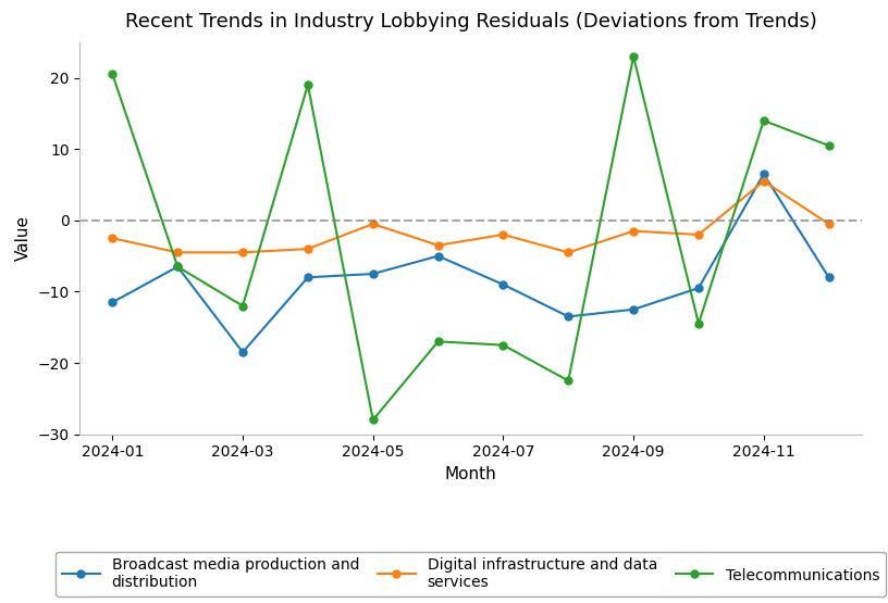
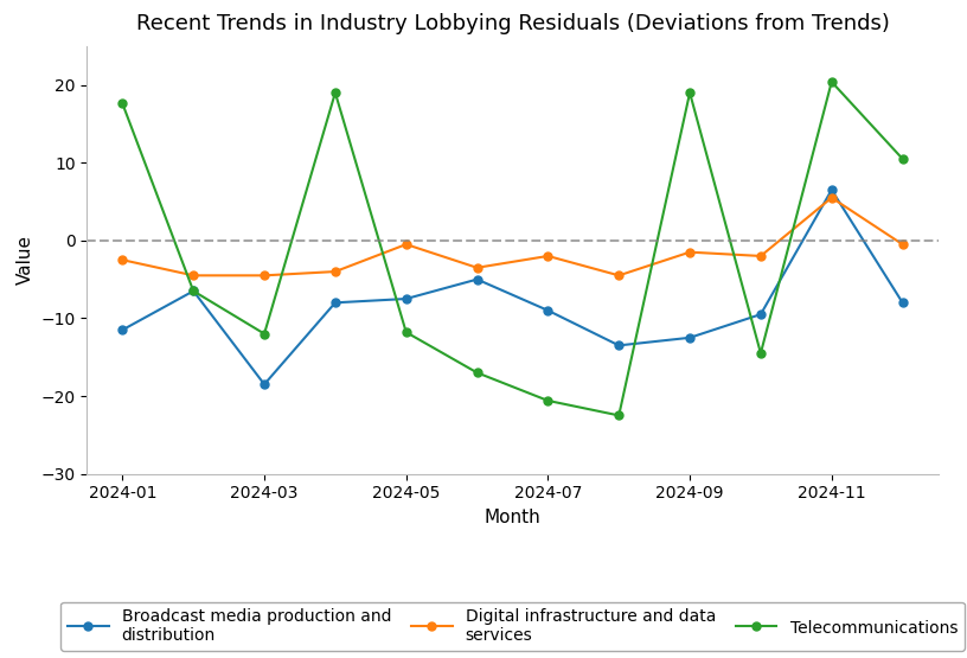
Telecommunications/2024-01: 20.5 -> 17.6
Telecommunications/2024-05: -28.0 -> -11.8
Telecommunications/2024-07: -17.5 -> -20.6
Telecommunications/2024-09: 23.0 -> 19.0
Telecommunications/2024-11: 14.0 -> 20.4
